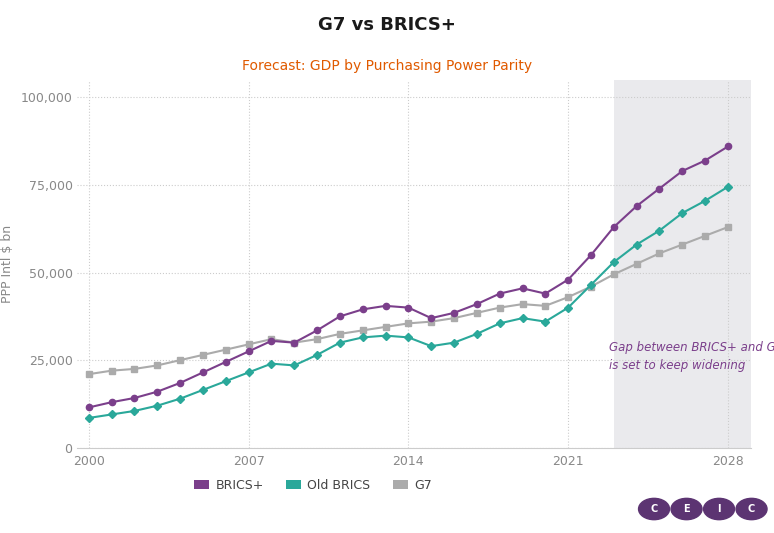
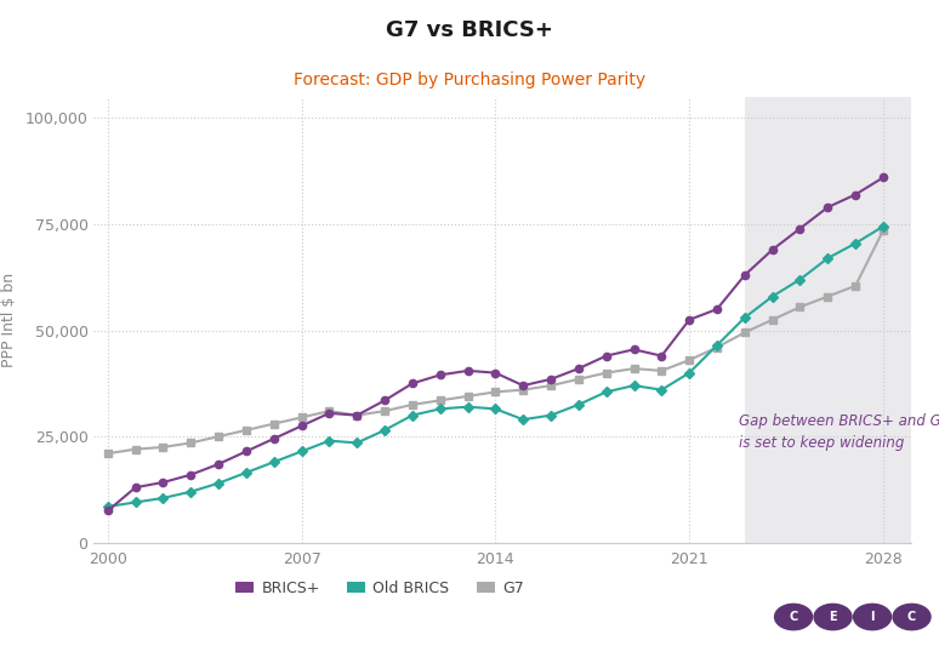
BRICS+/2000: 11,500 -> 7,500
BRICS+/2021: 48,000 -> 52,500
G7/2028: 63,000 -> 73,500
